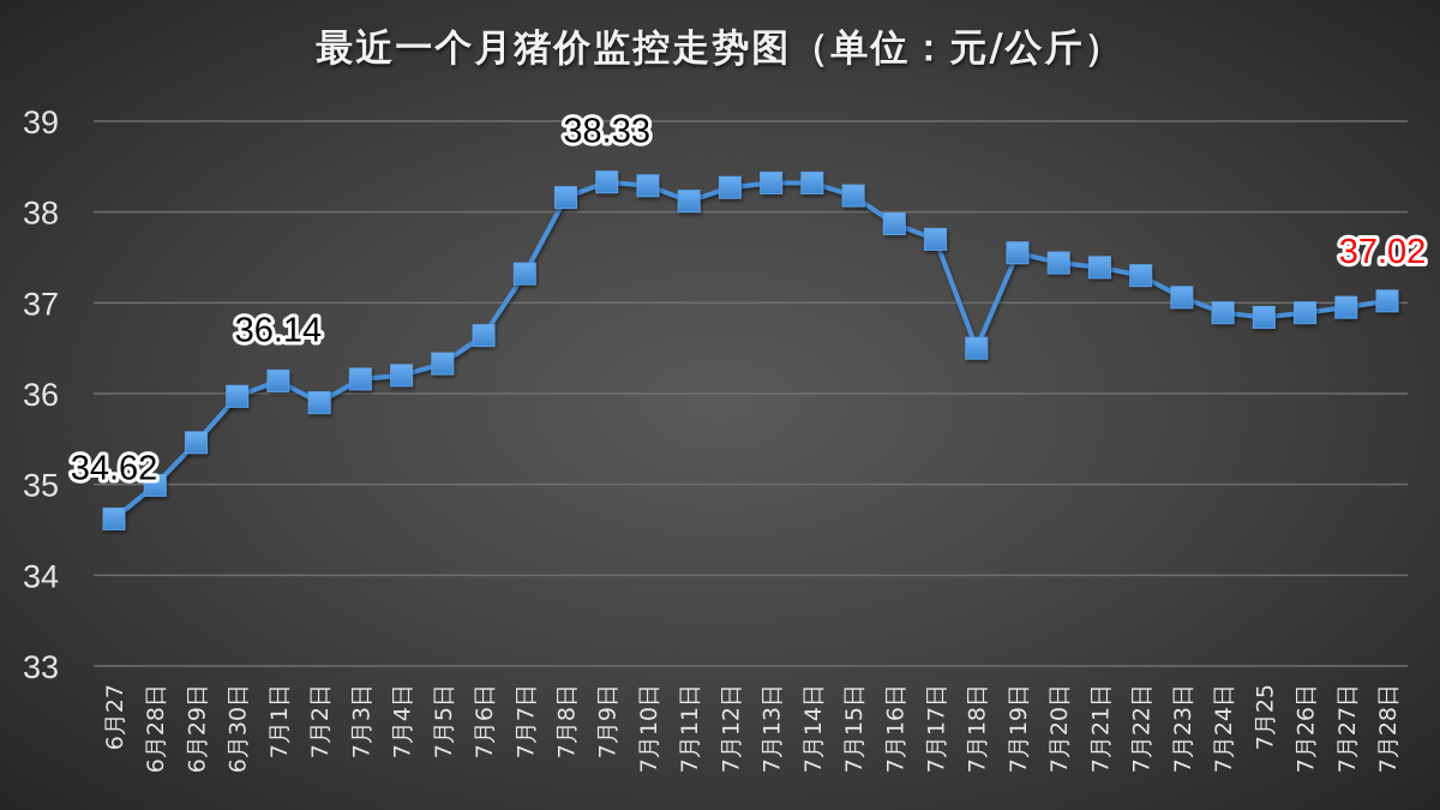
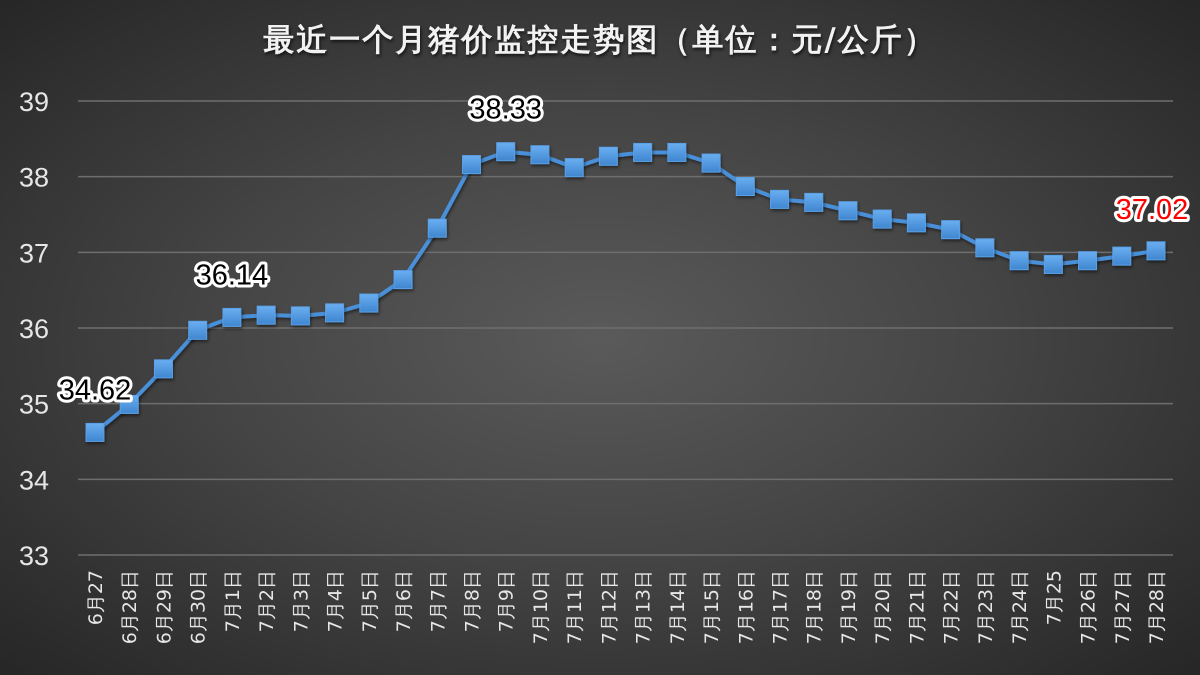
7月2日: 35.9 -> 36.2
7月18日: 36.5 -> 37.7
